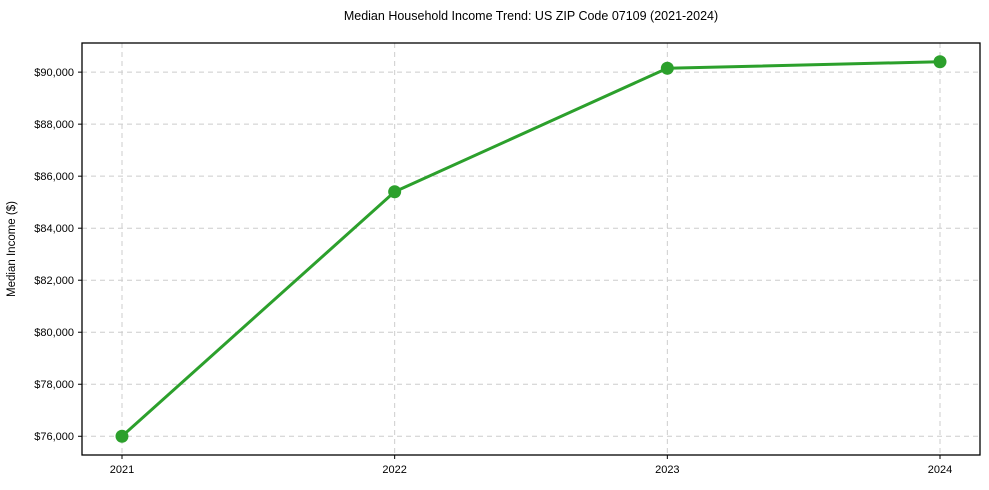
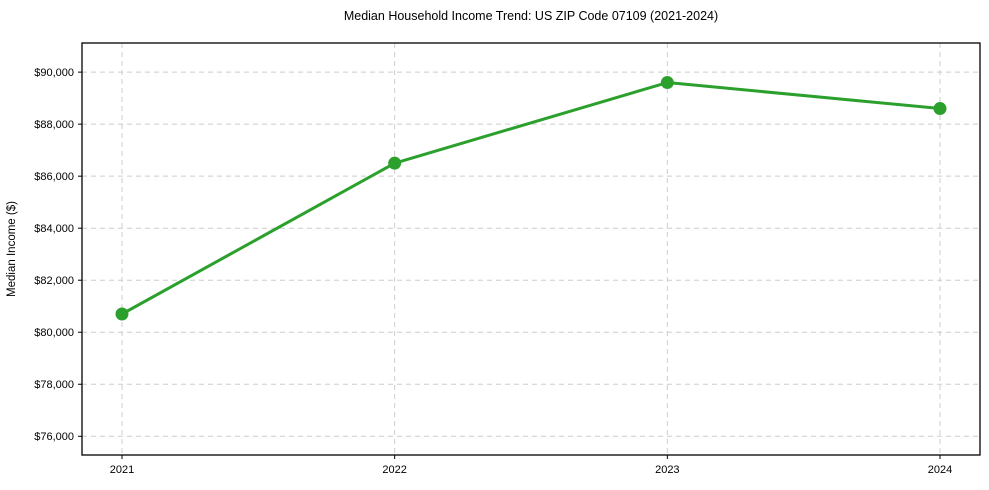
2021: $76000 -> $80700
2022: $85400 -> $86500
2023: $90200 -> $89600
2024: $90400 -> $88600
